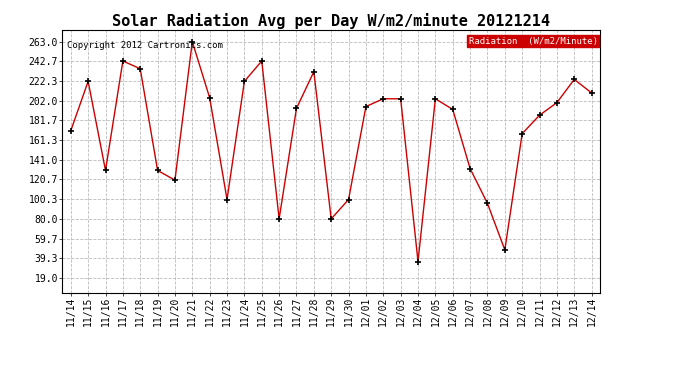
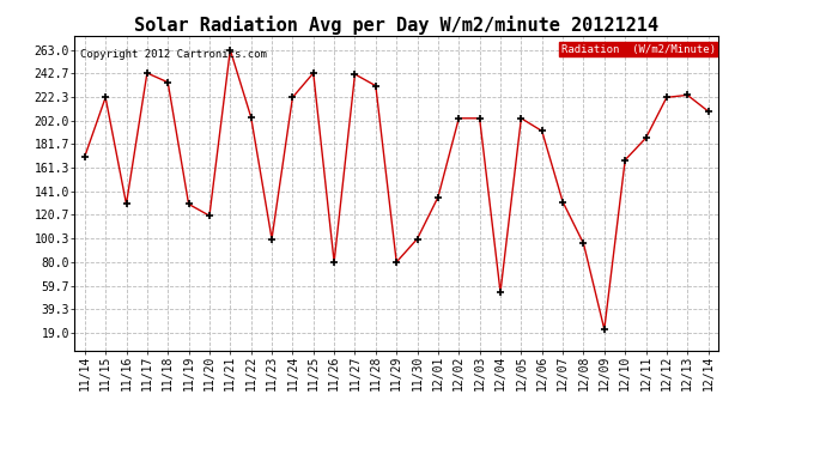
11/27: 194 -> 242
12/01: 196 -> 136
12/04: 36 -> 54
12/09: 48 -> 22
12/12: 200 -> 222
